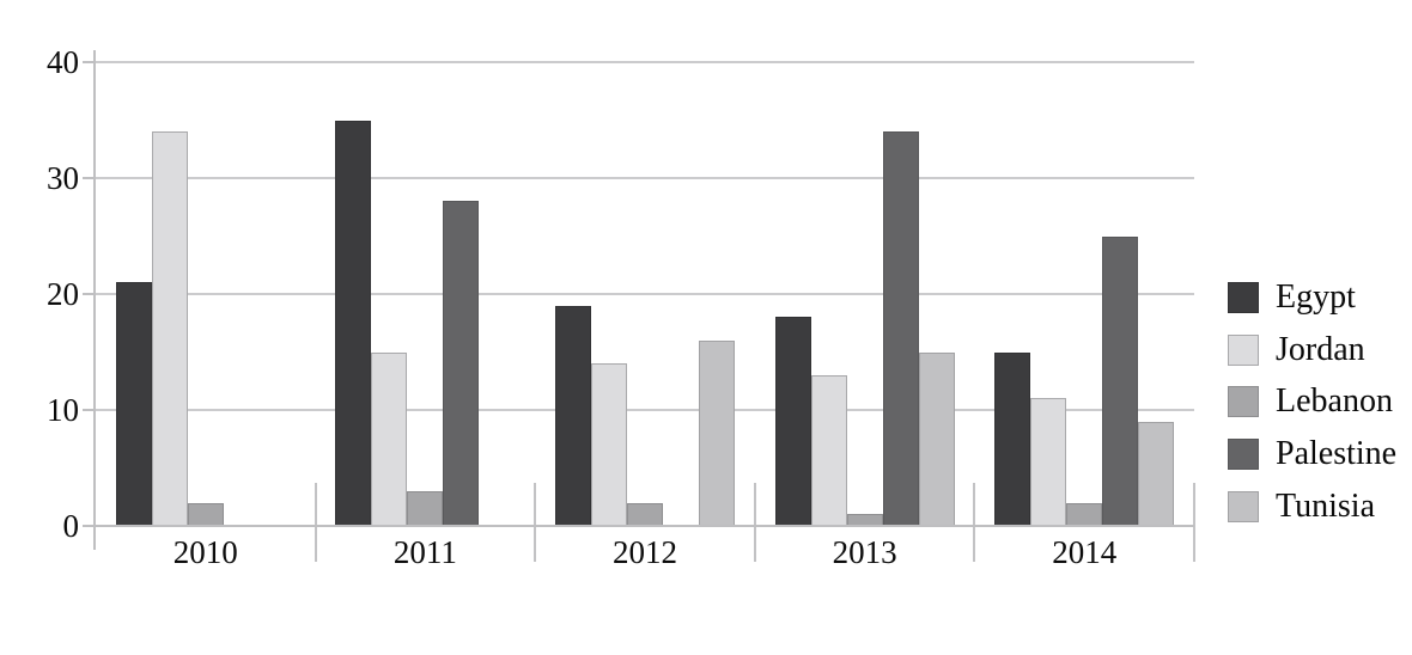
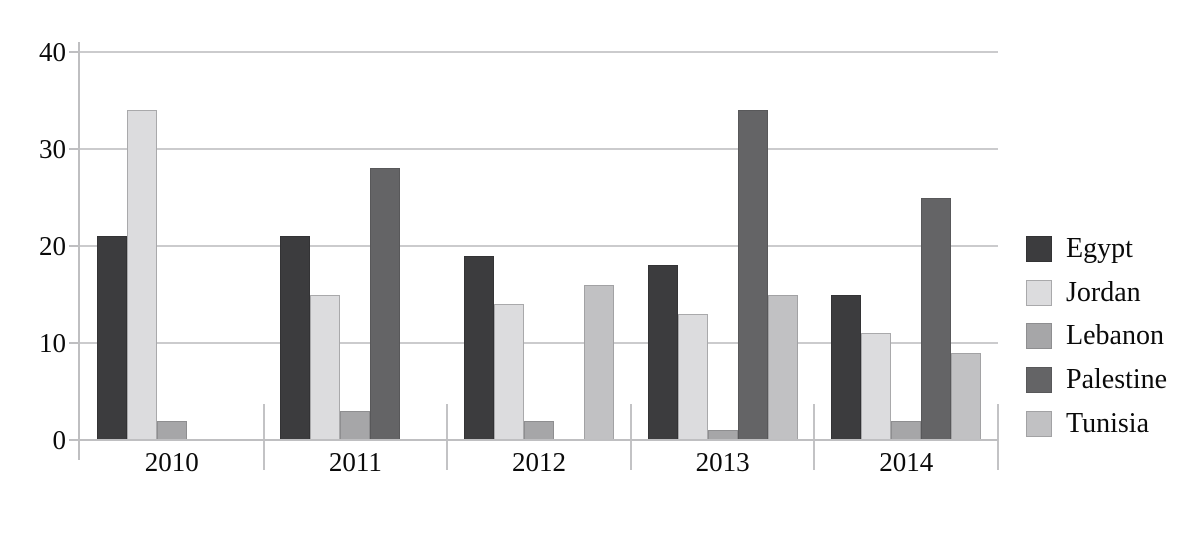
Egypt/2011: 35 -> 21
